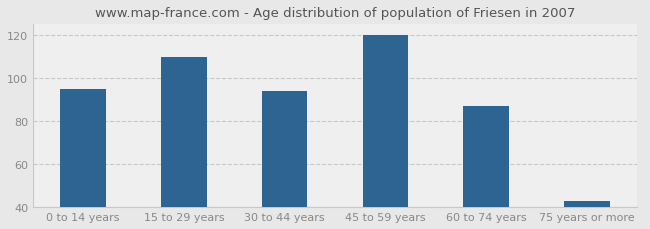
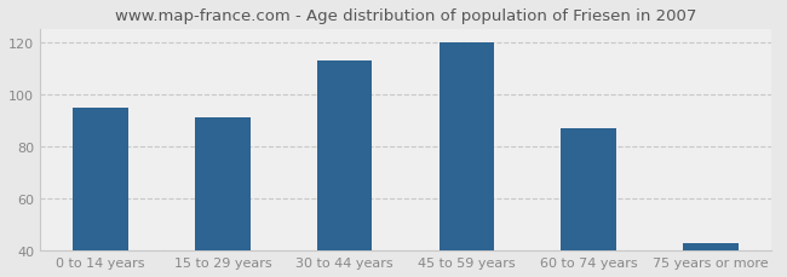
15 to 29 years: 110 -> 91
30 to 44 years: 94 -> 113
